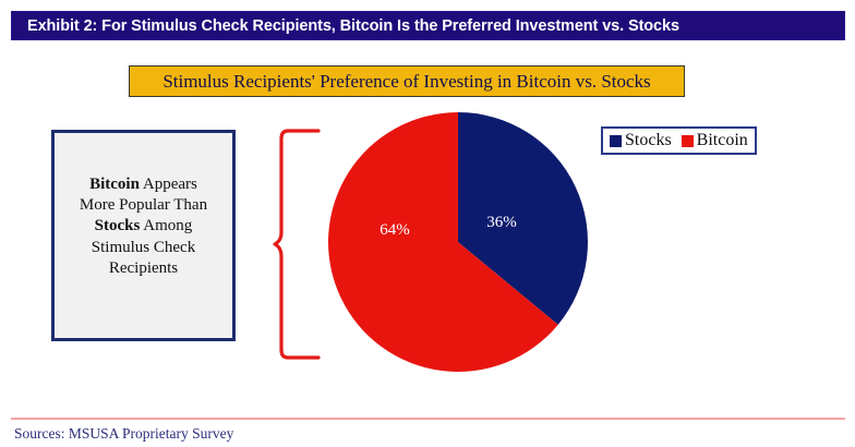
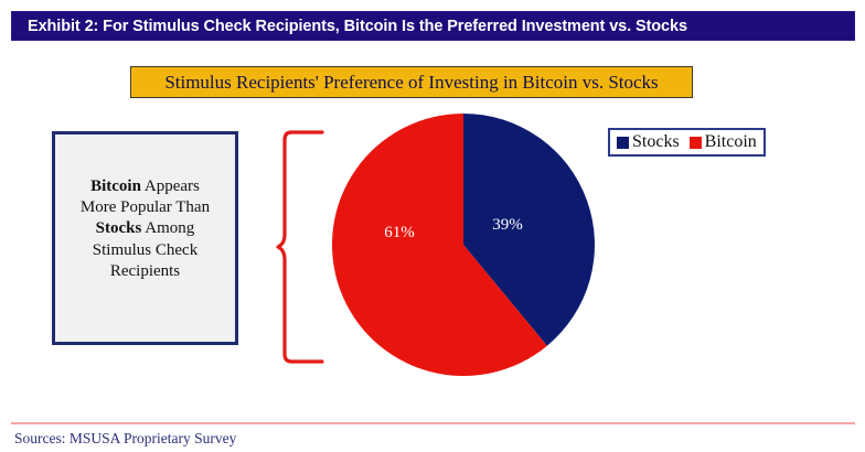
Stocks: 36% -> 39%
Bitcoin: 64% -> 61%
